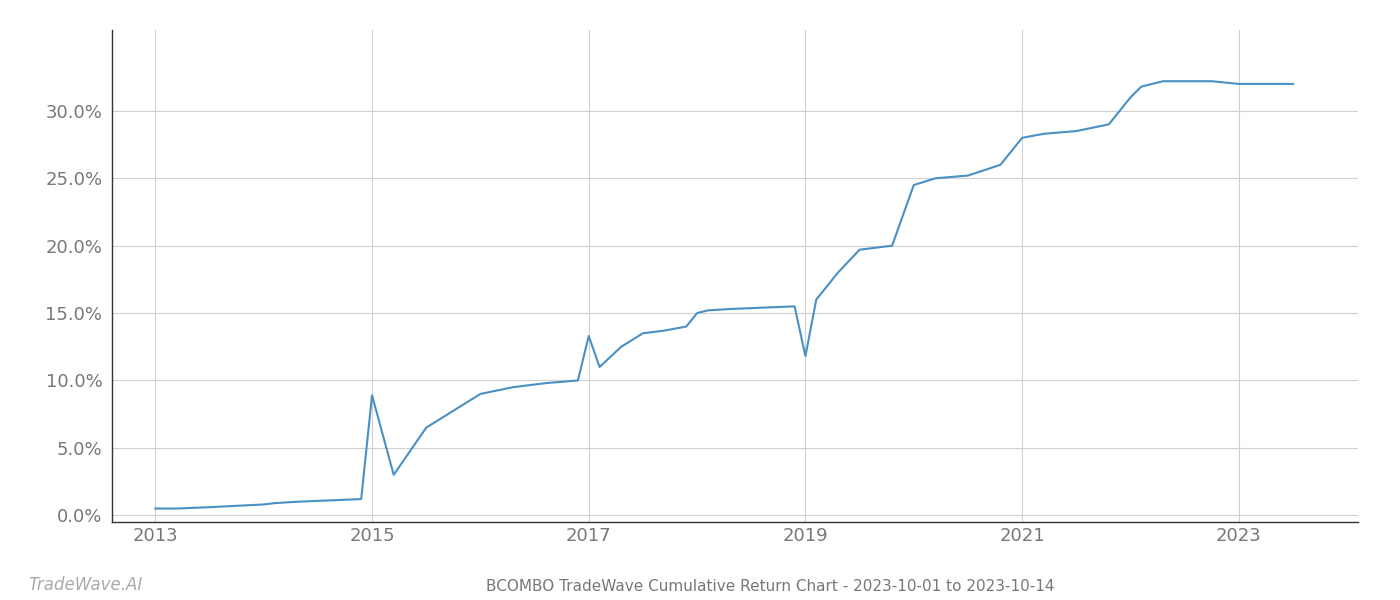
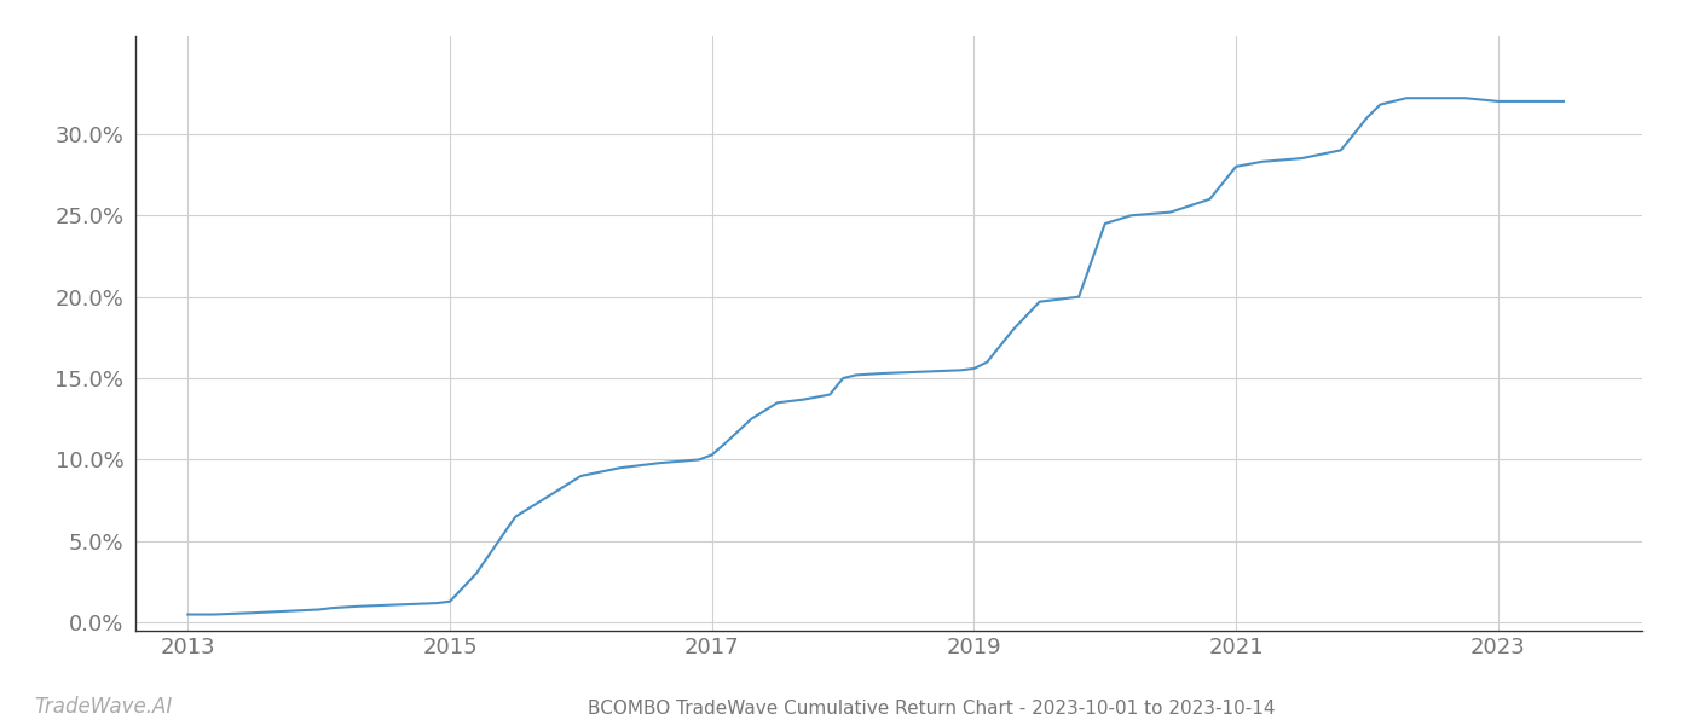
2015: 8.9% -> 1.3%
2017: 13.3% -> 10.3%
2019: 11.8% -> 15.6%
